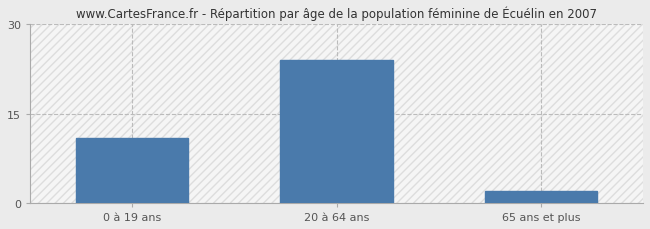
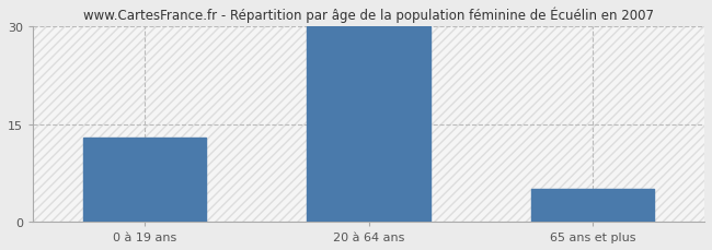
0 à 19 ans: 11 -> 13
20 à 64 ans: 24 -> 30
65 ans et plus: 2 -> 5
